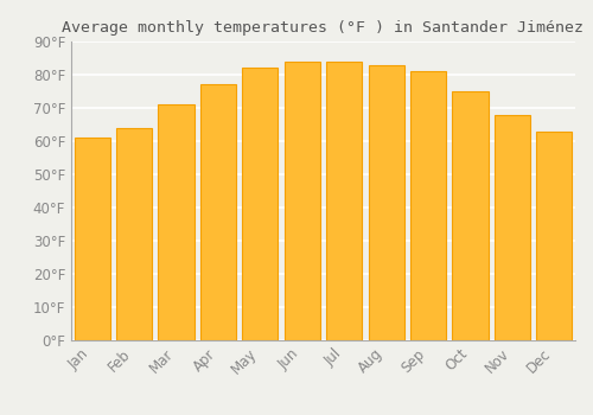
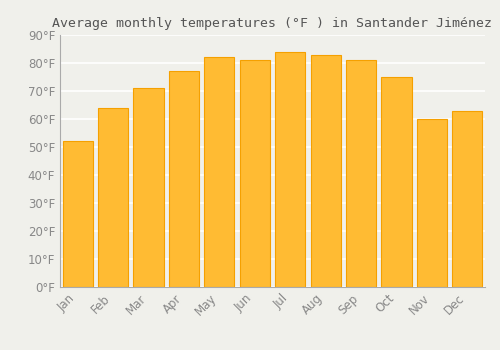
Jan: 61°F -> 52°F
Jun: 84°F -> 81°F
Nov: 68°F -> 60°F
